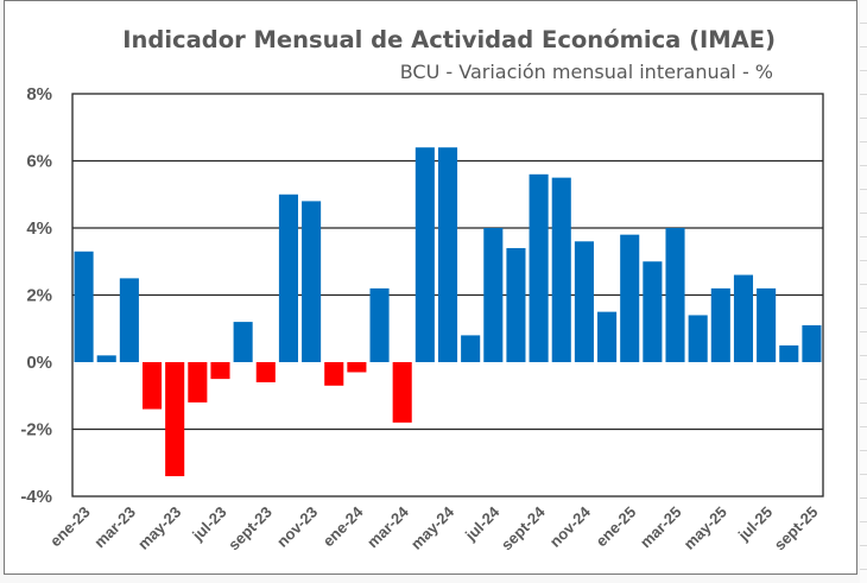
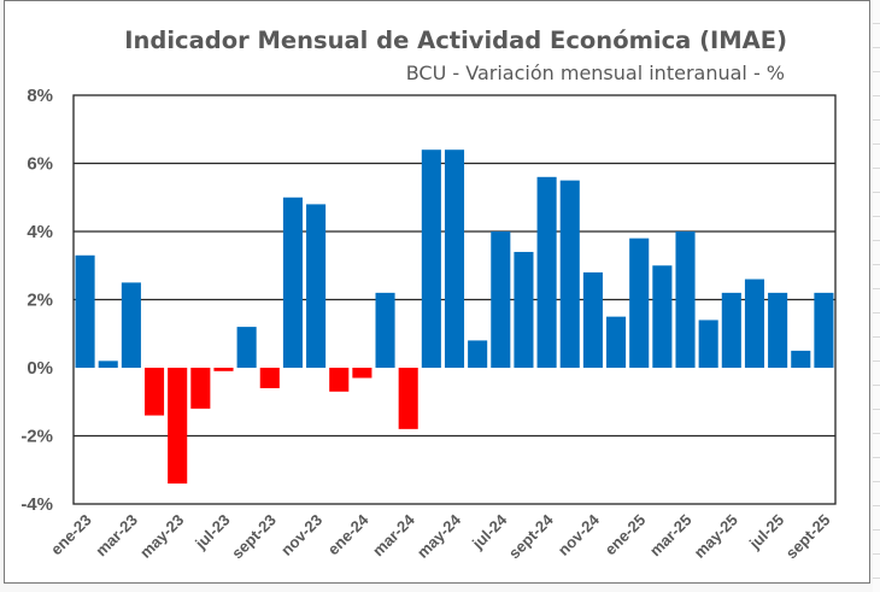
jul-23: -0.5% -> -0.1%
nov-24: 3.6% -> 2.8%
sept-25: 1.1% -> 2.2%
